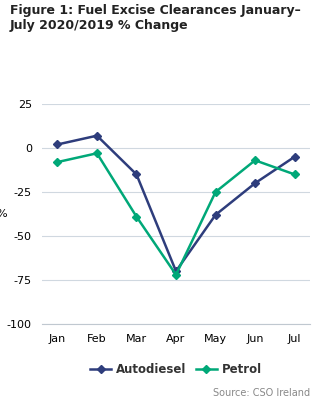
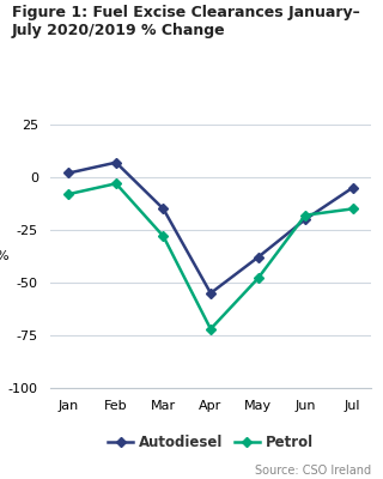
Petrol/Mar: -39 -> -28
Autodiesel/Apr: -70 -> -55
Petrol/May: -25 -> -48
Petrol/Jun: -7 -> -18
